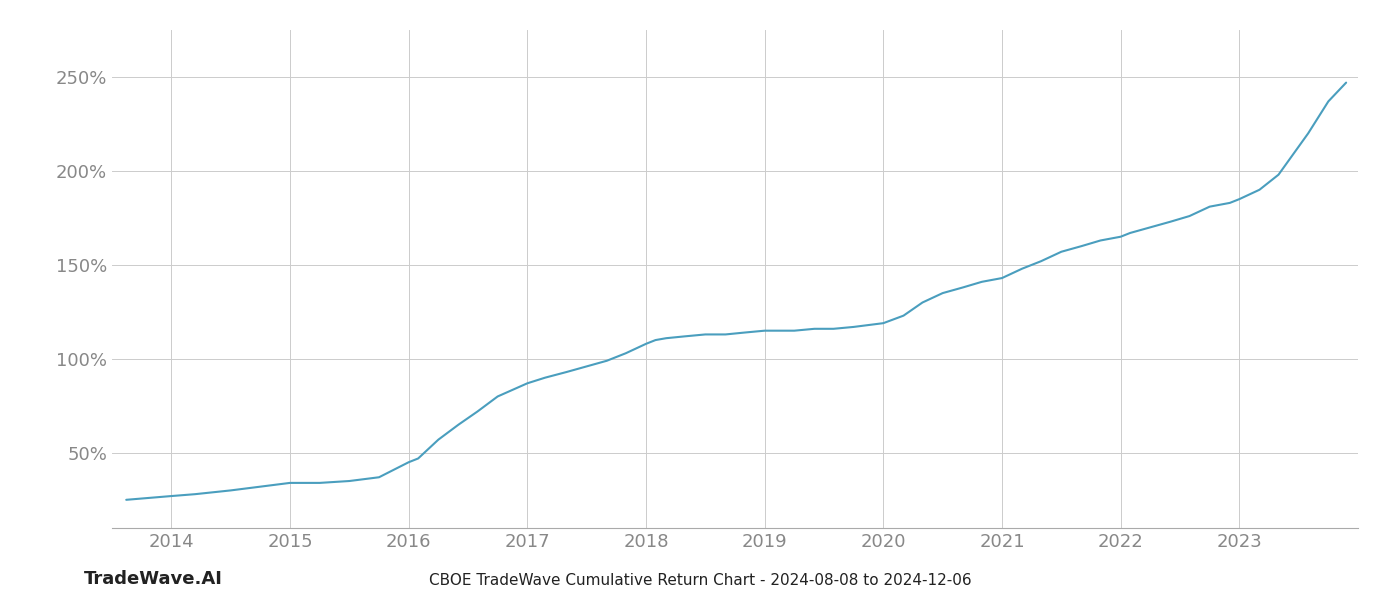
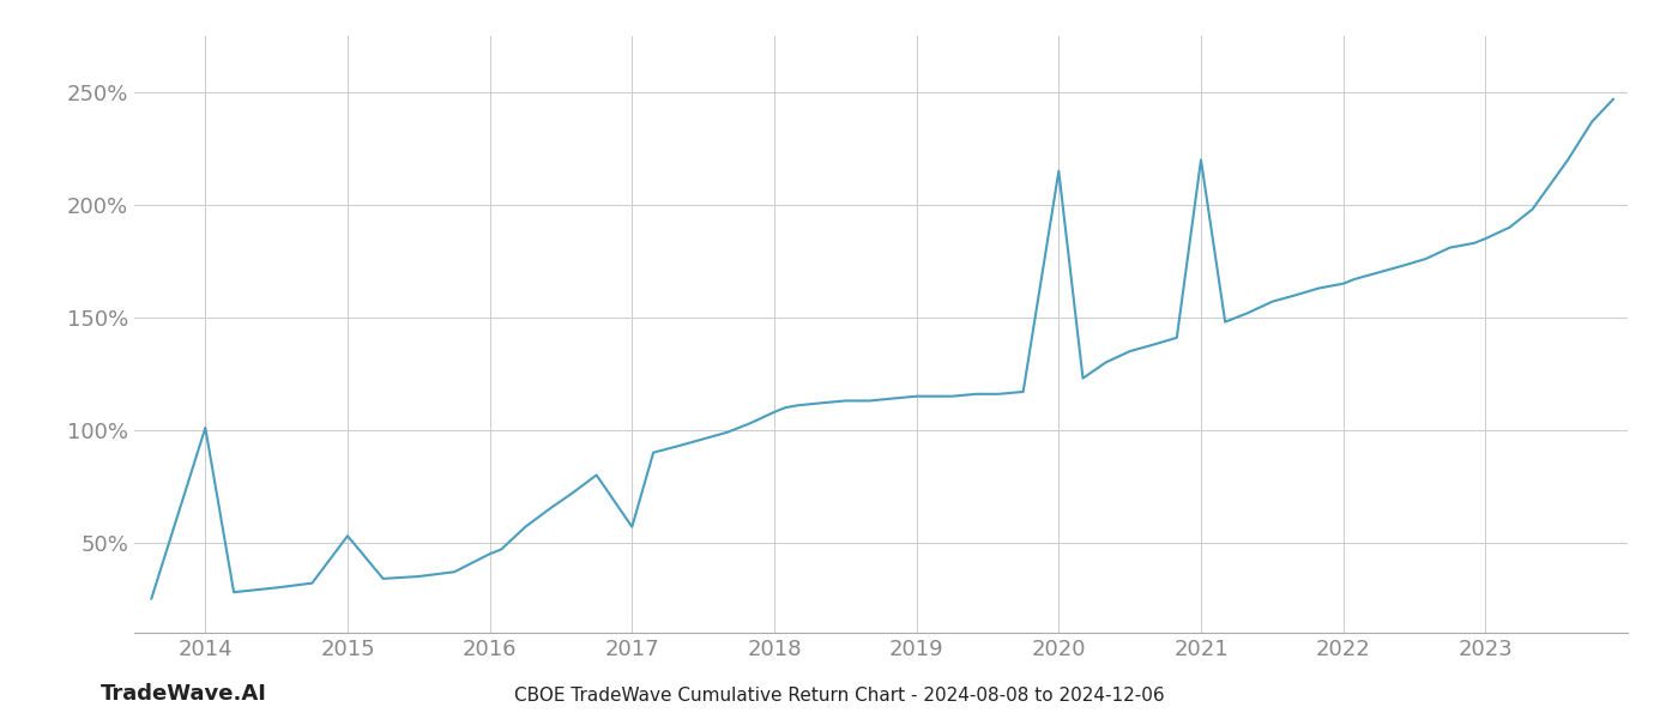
2014: 27% -> 101%
2015: 34% -> 53%
2017: 87% -> 57%
2020: 119% -> 215%
2021: 143% -> 220%
